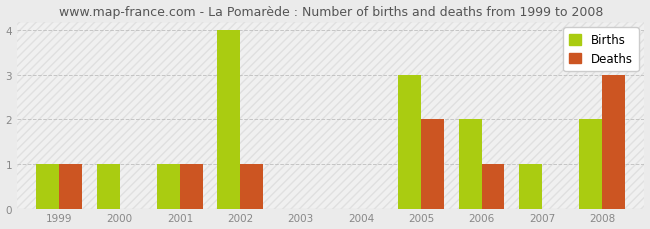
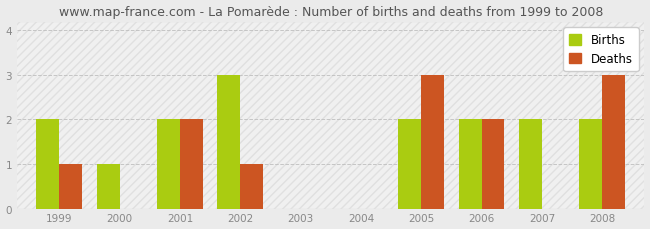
Births/1999: 1 -> 2
Births/2001: 1 -> 2
Deaths/2001: 1 -> 2
Births/2002: 4 -> 3
Births/2005: 3 -> 2
Deaths/2005: 2 -> 3
Deaths/2006: 1 -> 2
Births/2007: 1 -> 2
